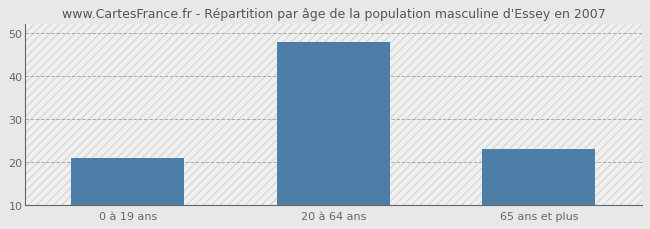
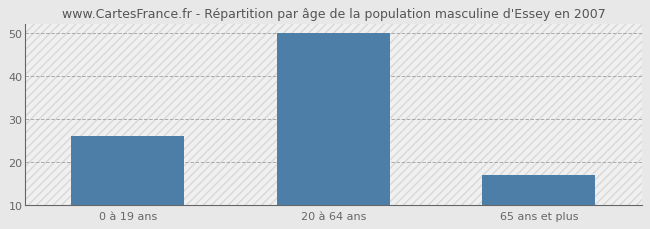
0 à 19 ans: 21 -> 26
20 à 64 ans: 48 -> 50
65 ans et plus: 23 -> 17
